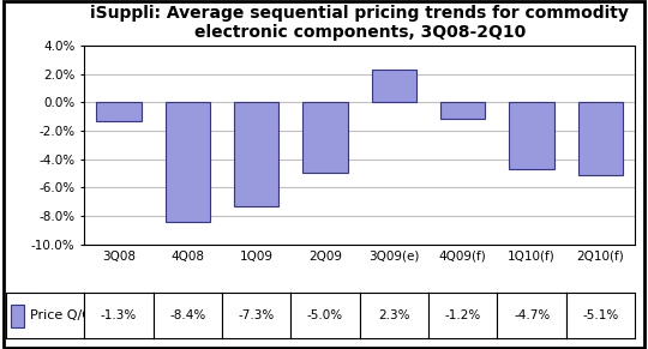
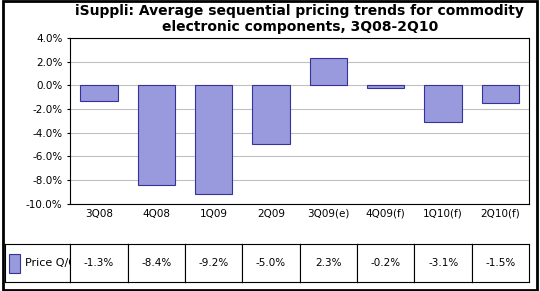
1Q09: -7.3% -> -9.2%
4Q09(f): -1.2% -> -0.2%
1Q10(f): -4.7% -> -3.1%
2Q10(f): -5.1% -> -1.5%
